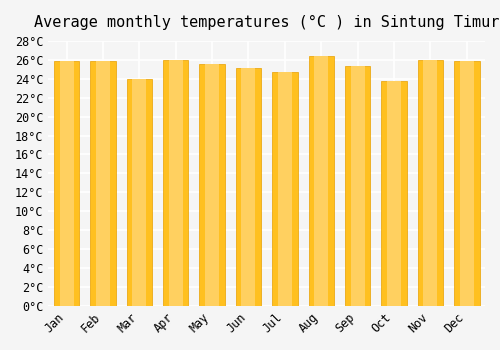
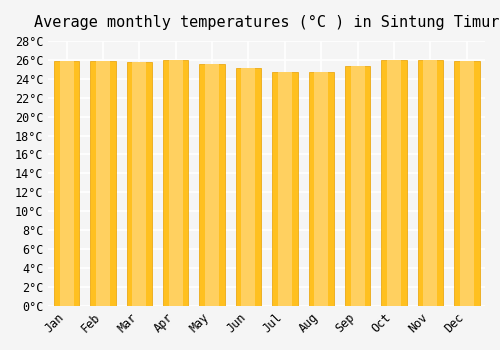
Mar: 24.0°C -> 25.8°C
Aug: 26.4°C -> 24.7°C
Oct: 23.8°C -> 26.0°C
